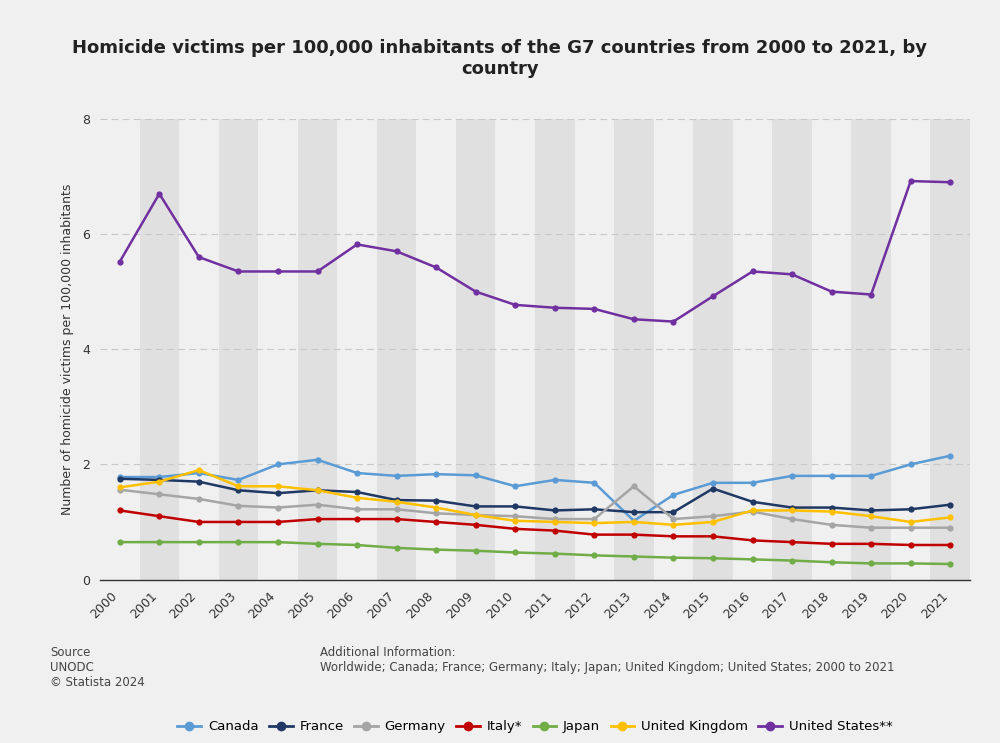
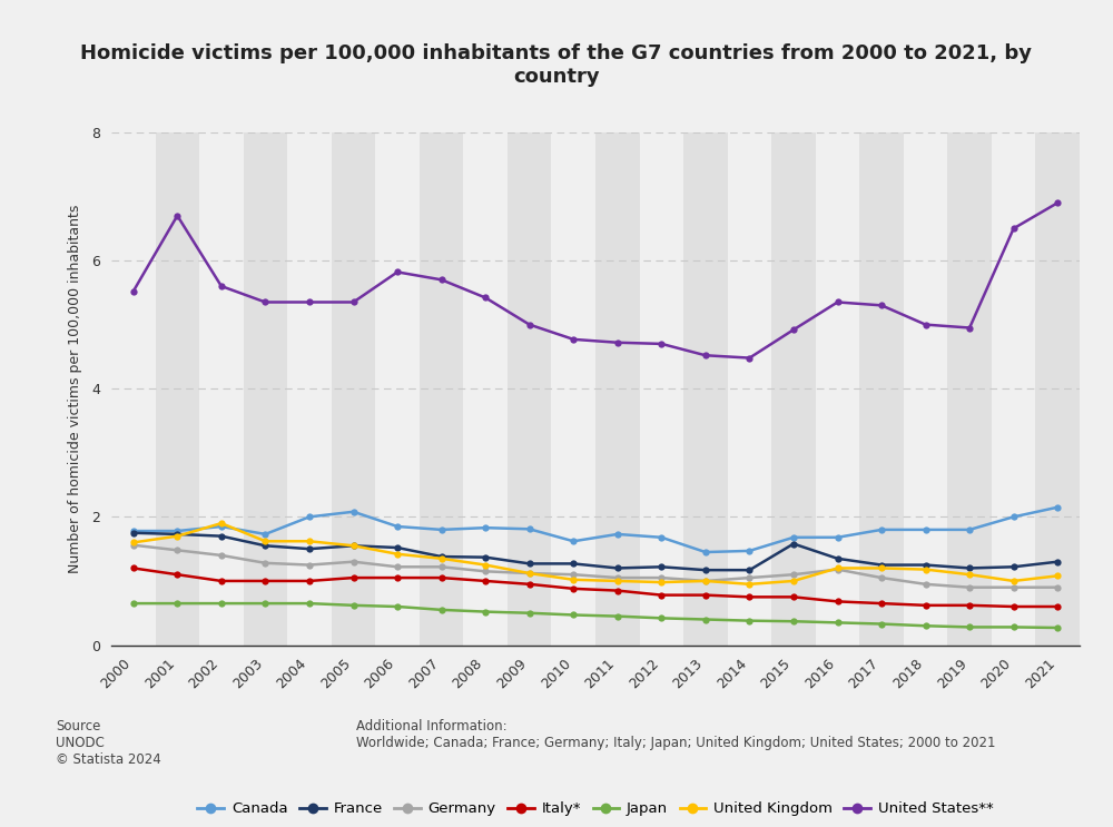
Canada/2013: 1.02 -> 1.45
Germany/2013: 1.62 -> 1.00
United States**/2020: 6.92 -> 6.50
